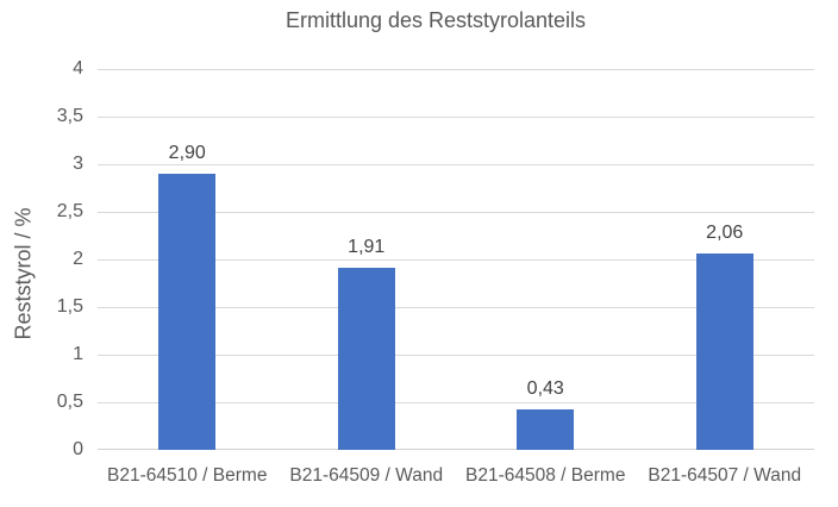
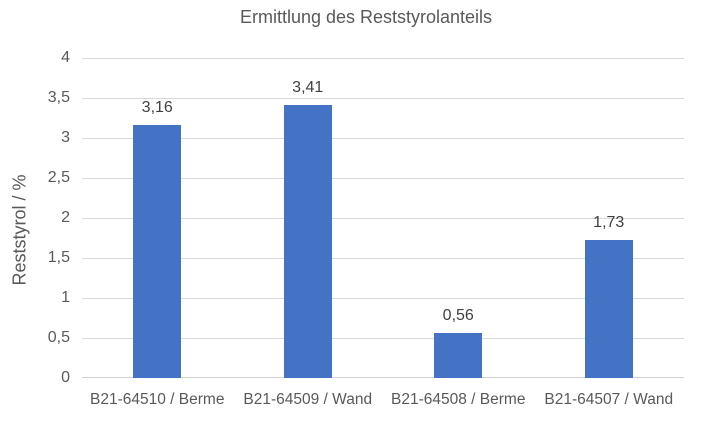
B21-64510 / Berme: 2,90 -> 3,16
B21-64509 / Wand: 1,91 -> 3,41
B21-64508 / Berme: 0,43 -> 0,56
B21-64507 / Wand: 2,06 -> 1,73
